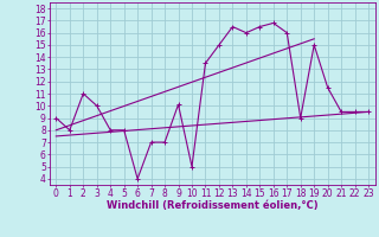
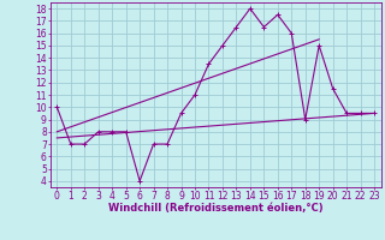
0: 9.0 -> 10.0
1: 8.0 -> 7.0
2: 11.0 -> 7.0
3: 10.0 -> 8.0
9: 10.1 -> 9.5
10: 5.0 -> 11.0
14: 16.0 -> 18.0
16: 16.8 -> 17.5
